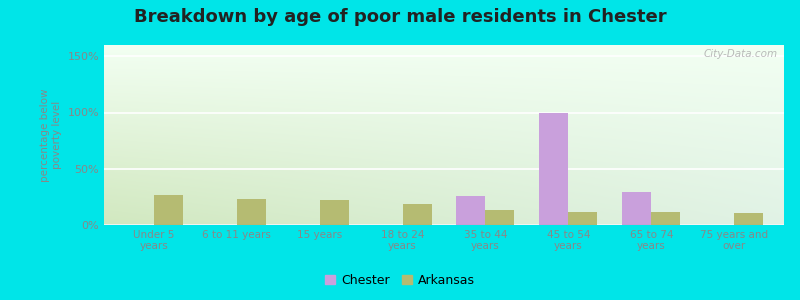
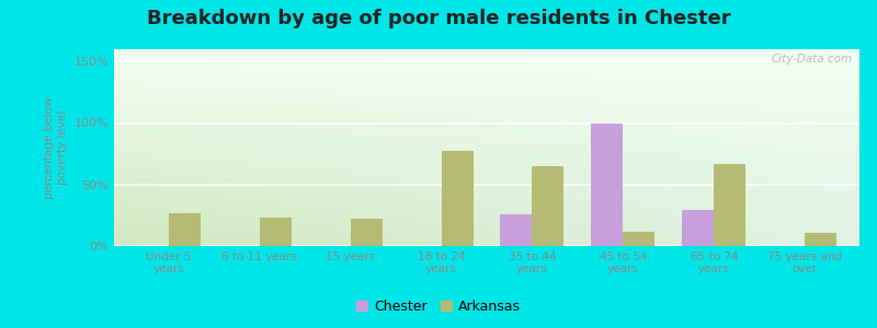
Arkansas/18 to 24 years: 19% -> 77%
Arkansas/35 to 44 years: 13% -> 65%
Arkansas/65 to 74 years: 12% -> 67%
